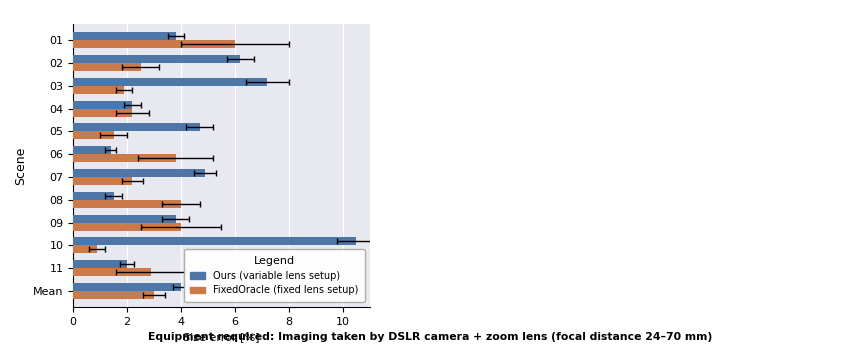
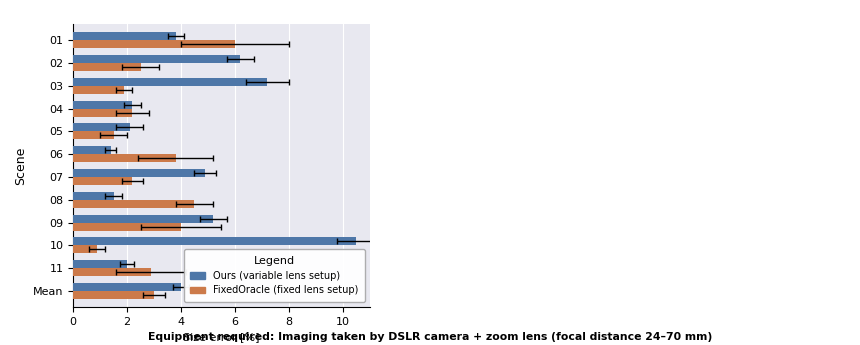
Ours (variable lens setup)/05: 4.7 -> 2.1
FixedOracle (fixed lens setup)/08: 4.0 -> 4.5
Ours (variable lens setup)/09: 3.8 -> 5.2
